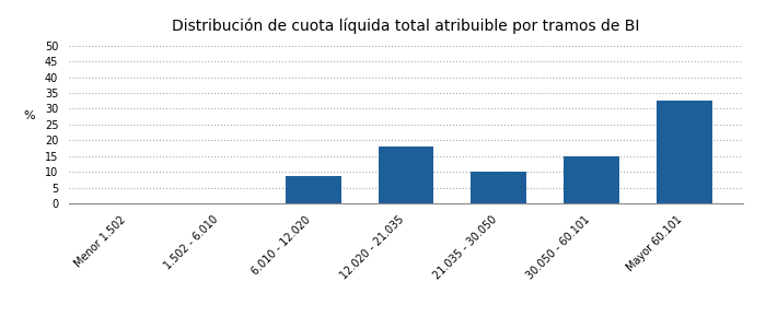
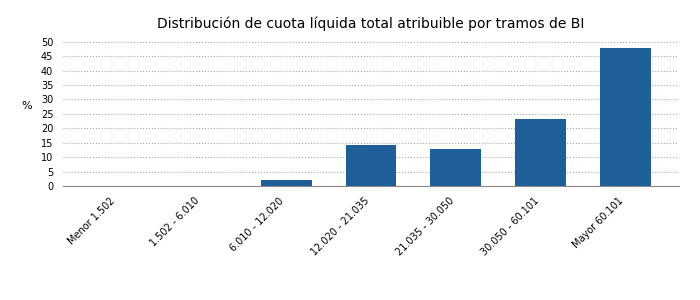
6.010 - 12.020: 8.5 -> 2.0
12.020 - 21.035: 18.0 -> 14.3
21.035 - 30.050: 10.0 -> 12.8
30.050 - 60.101: 15.0 -> 23.3
Mayor 60.101: 32.5 -> 47.8
